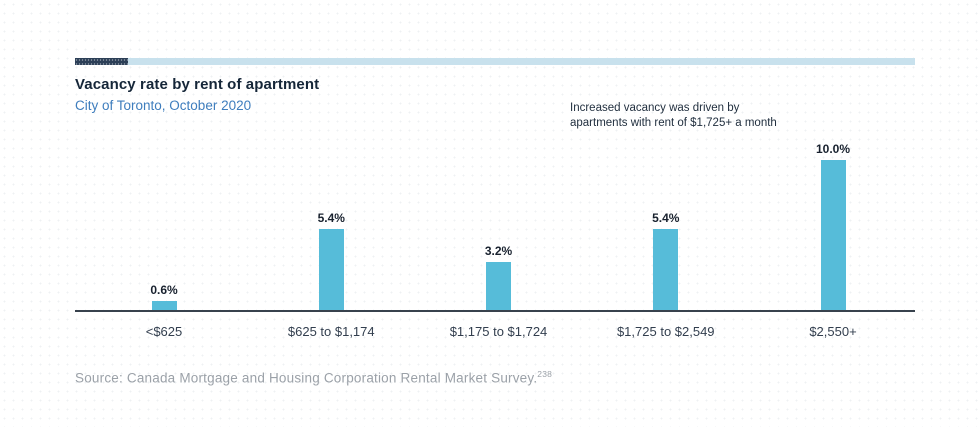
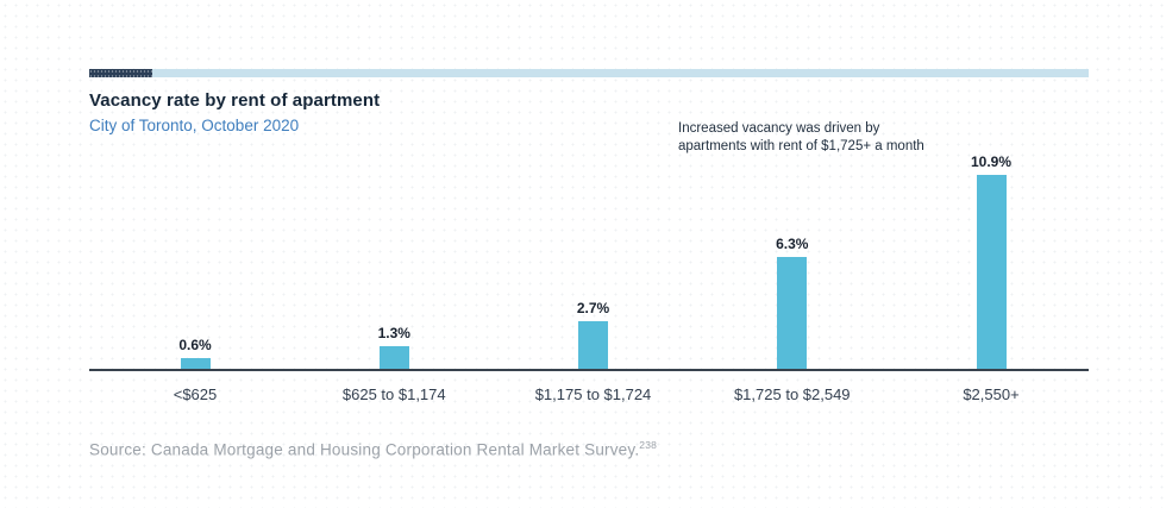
$625 to $1,174: 5.4% -> 1.3%
$1,175 to $1,724: 3.2% -> 2.7%
$1,725 to $2,549: 5.4% -> 6.3%
$2,550+: 10.0% -> 10.9%
